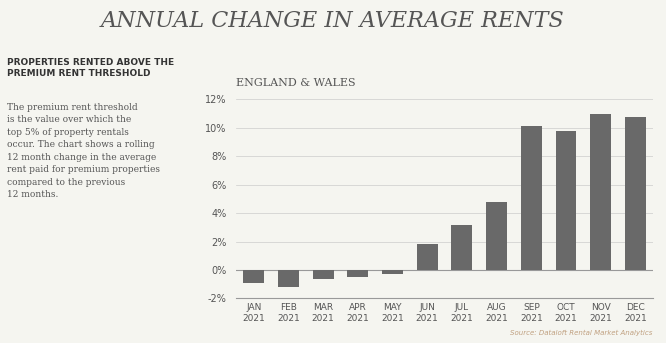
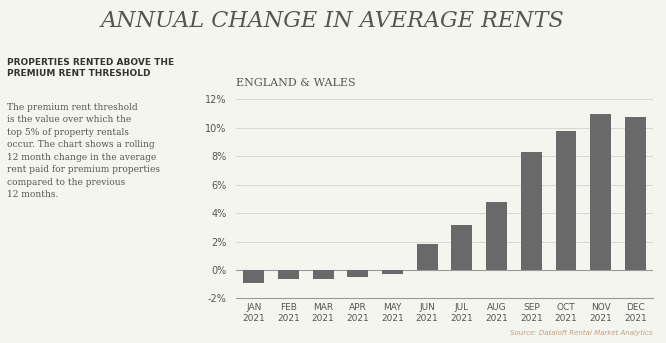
FEB 2021: -1.2% -> -0.6%
SEP 2021: 10.1% -> 8.3%
